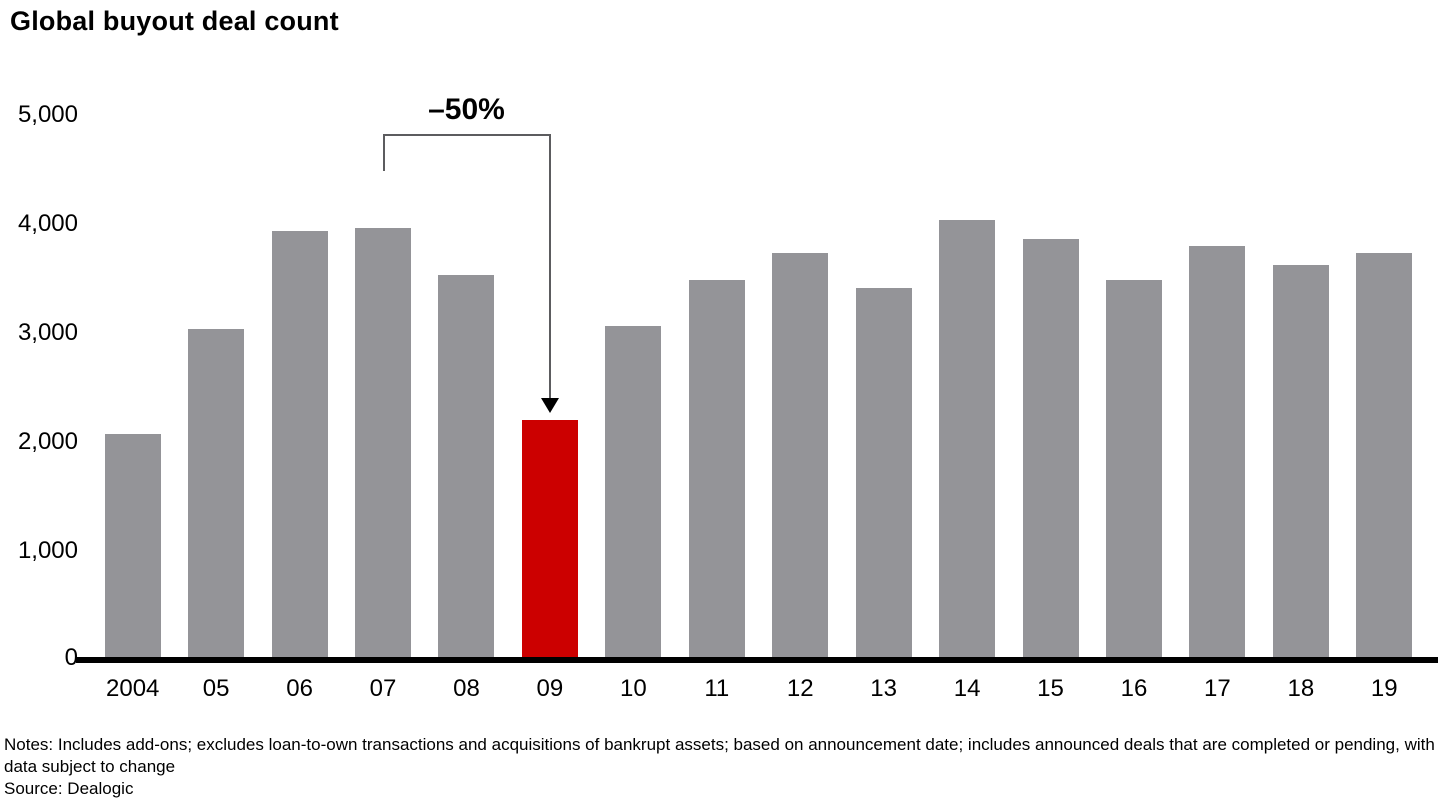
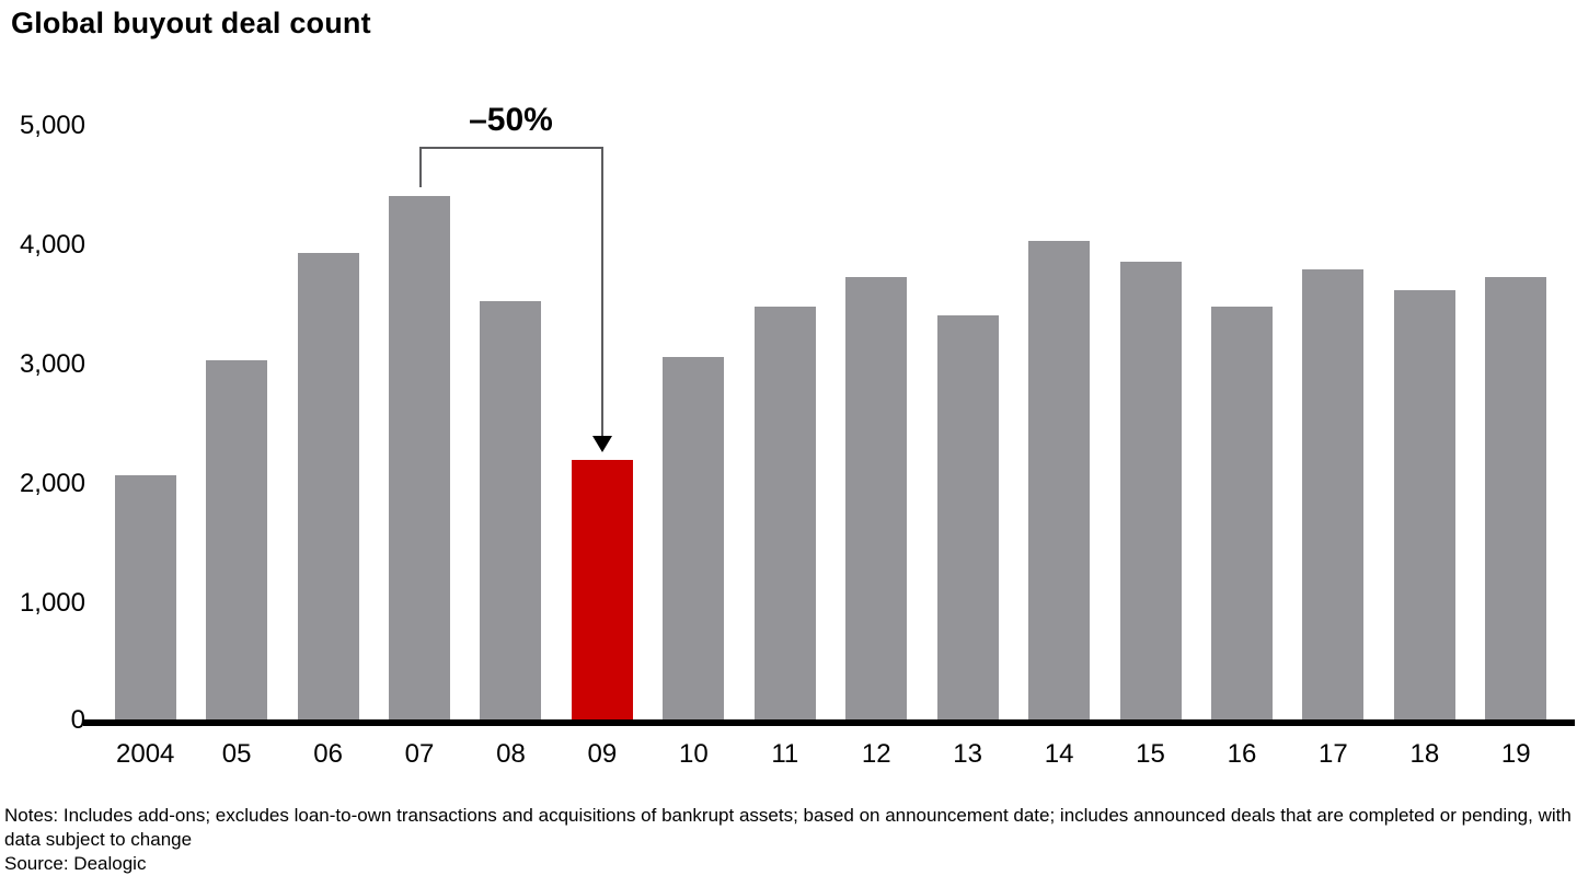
07: 3960 -> 4410
